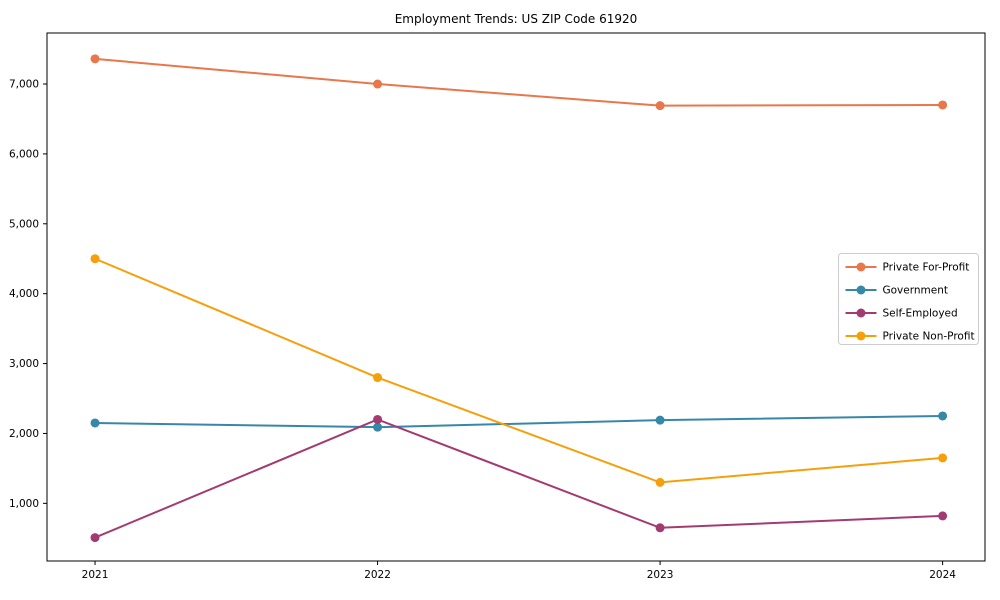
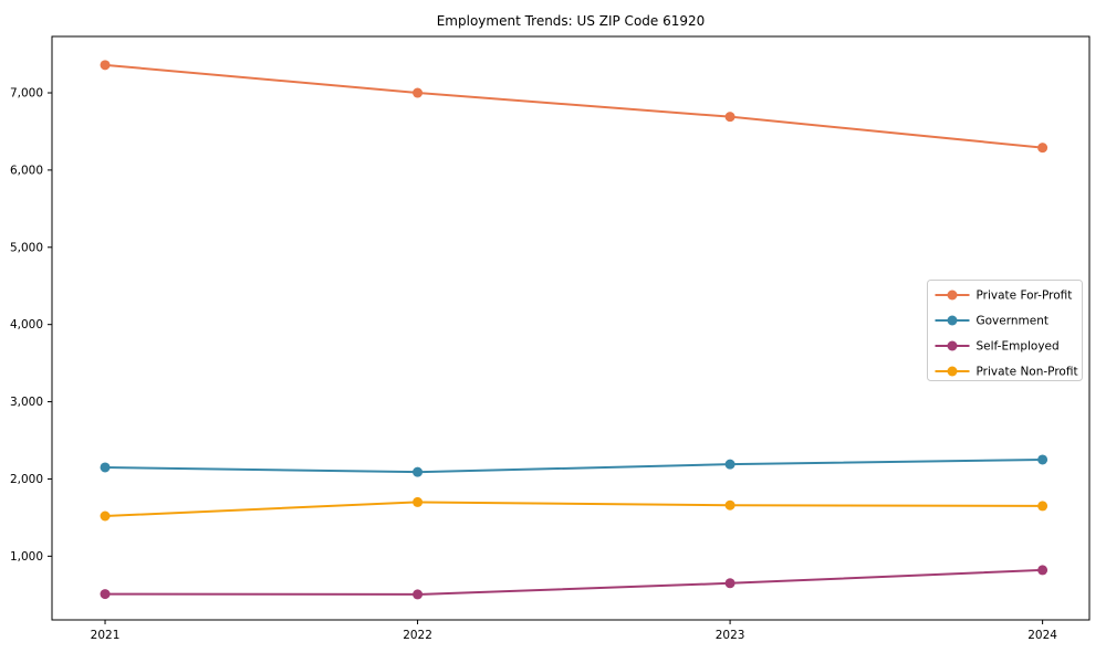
Private Non-Profit/2021: 4500 -> 1500
Self-Employed/2022: 2200 -> 500
Private Non-Profit/2022: 2800 -> 1700
Private Non-Profit/2023: 1300 -> 1700
Private For-Profit/2024: 6700 -> 6300
